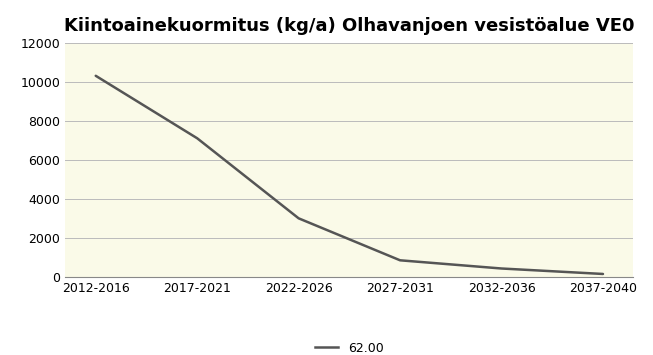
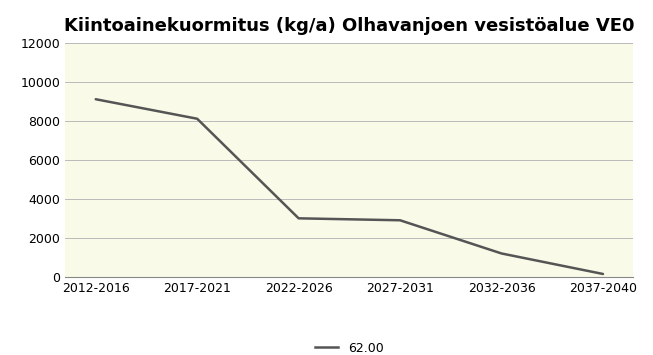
2012-2016: 10300 -> 9100
2017-2021: 7100 -> 8100
2027-2031: 800 -> 2900
2032-2036: 400 -> 1200
